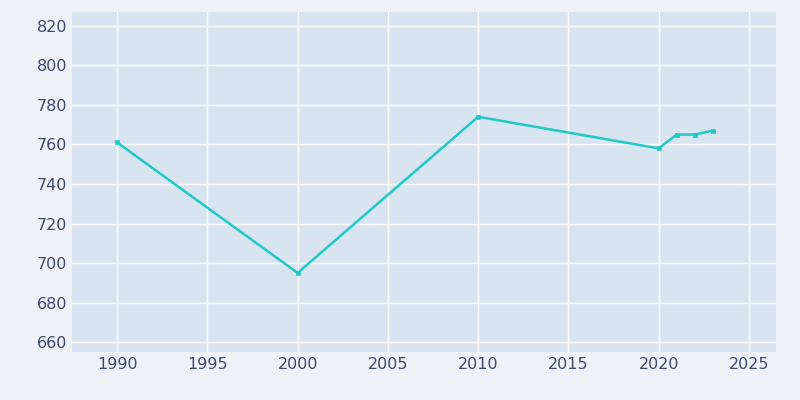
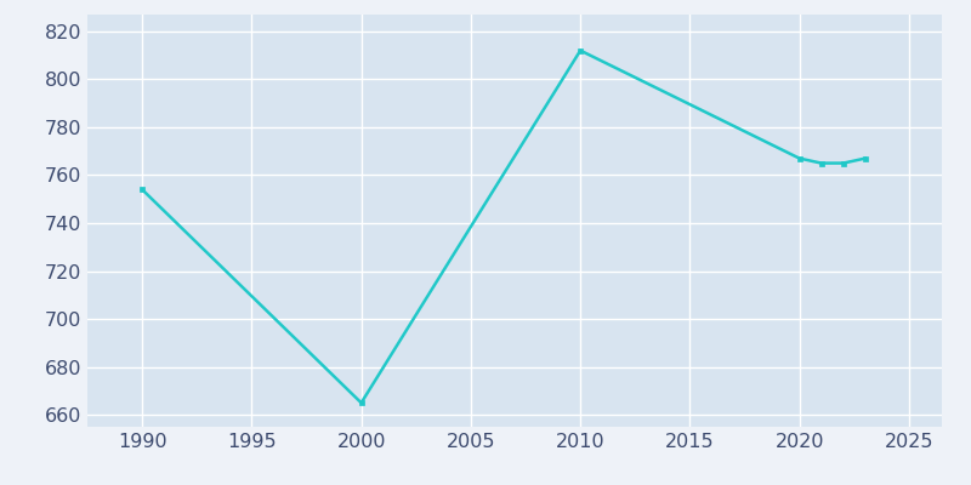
1990: 761 -> 754
2000: 695 -> 665
2010: 774 -> 812
2020: 758 -> 767
